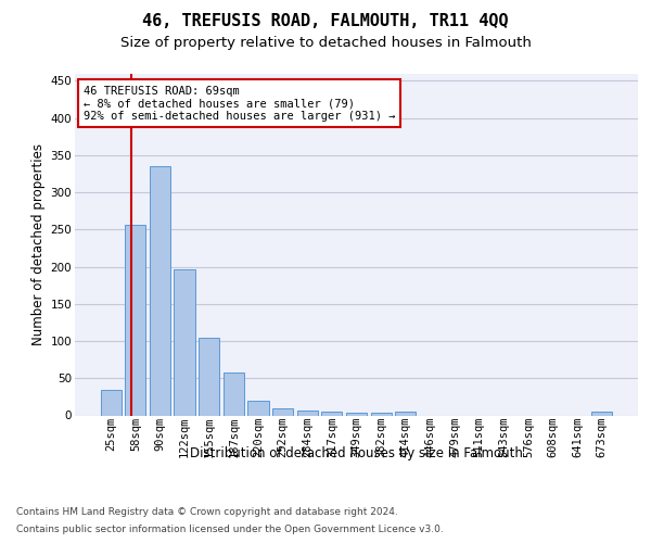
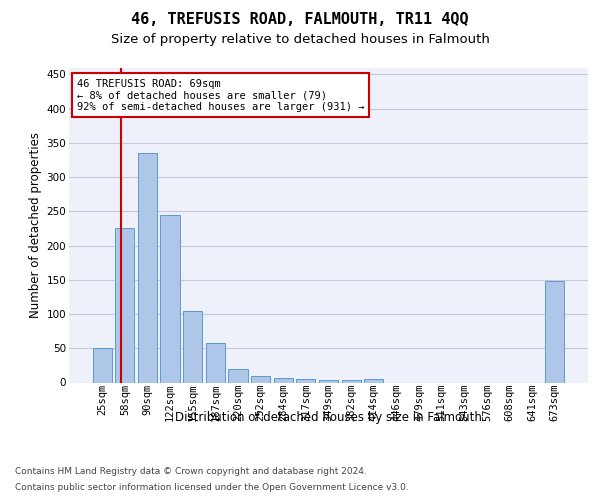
25sqm: 35 -> 50
58sqm: 256 -> 226
122sqm: 196 -> 244
673sqm: 5 -> 148
